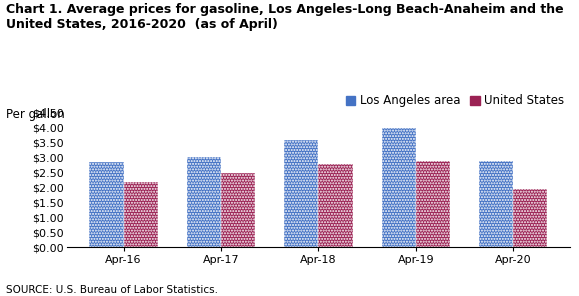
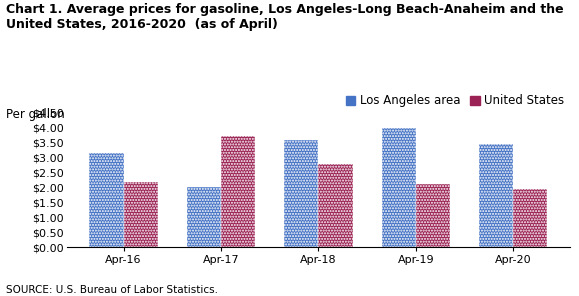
Los Angeles area/Apr-16: $2.83 -> $3.15
Los Angeles area/Apr-17: $3.01 -> $2.00
United States/Apr-17: $2.49 -> $3.70
United States/Apr-19: $2.89 -> $2.10
Los Angeles area/Apr-20: $2.87 -> $3.45
